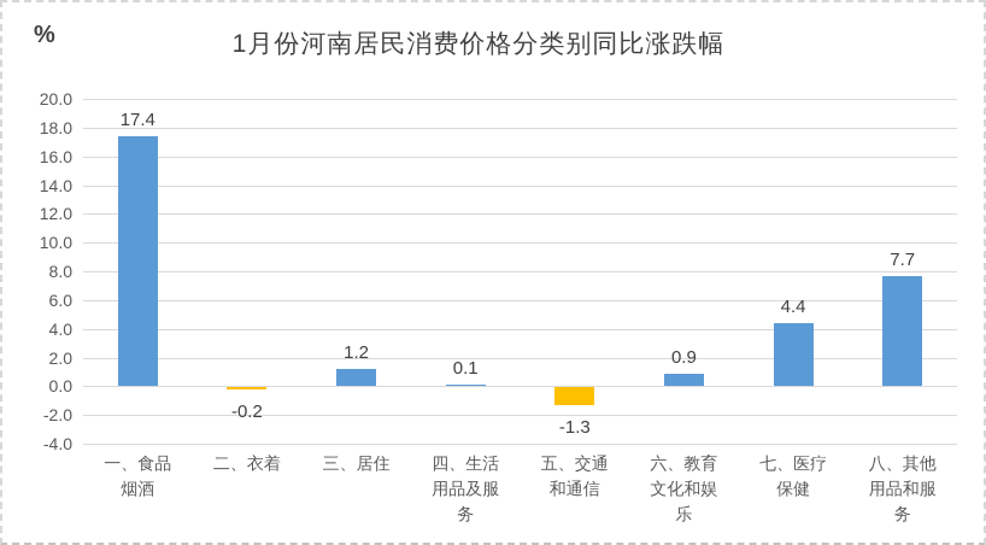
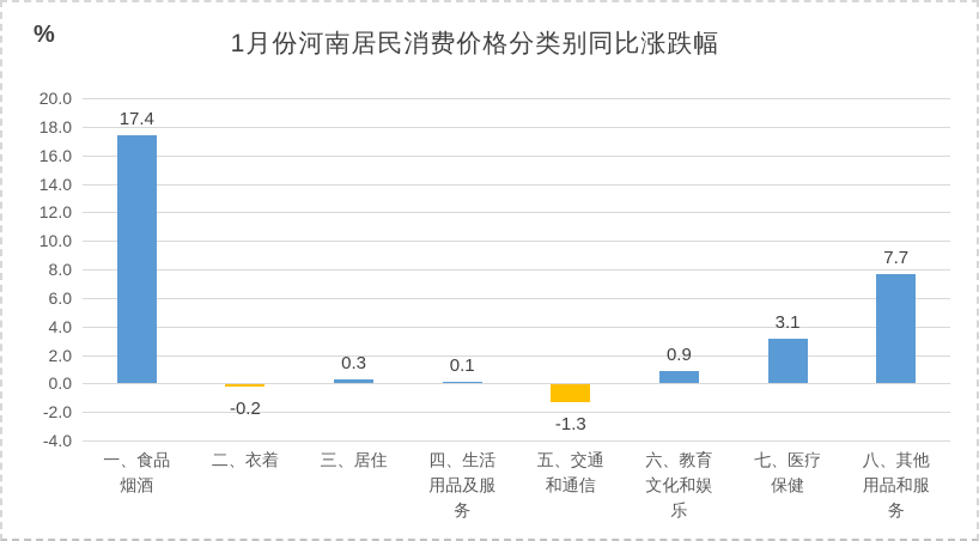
三、居住: 1.2 -> 0.3
七、医疗 保健: 4.4 -> 3.1
